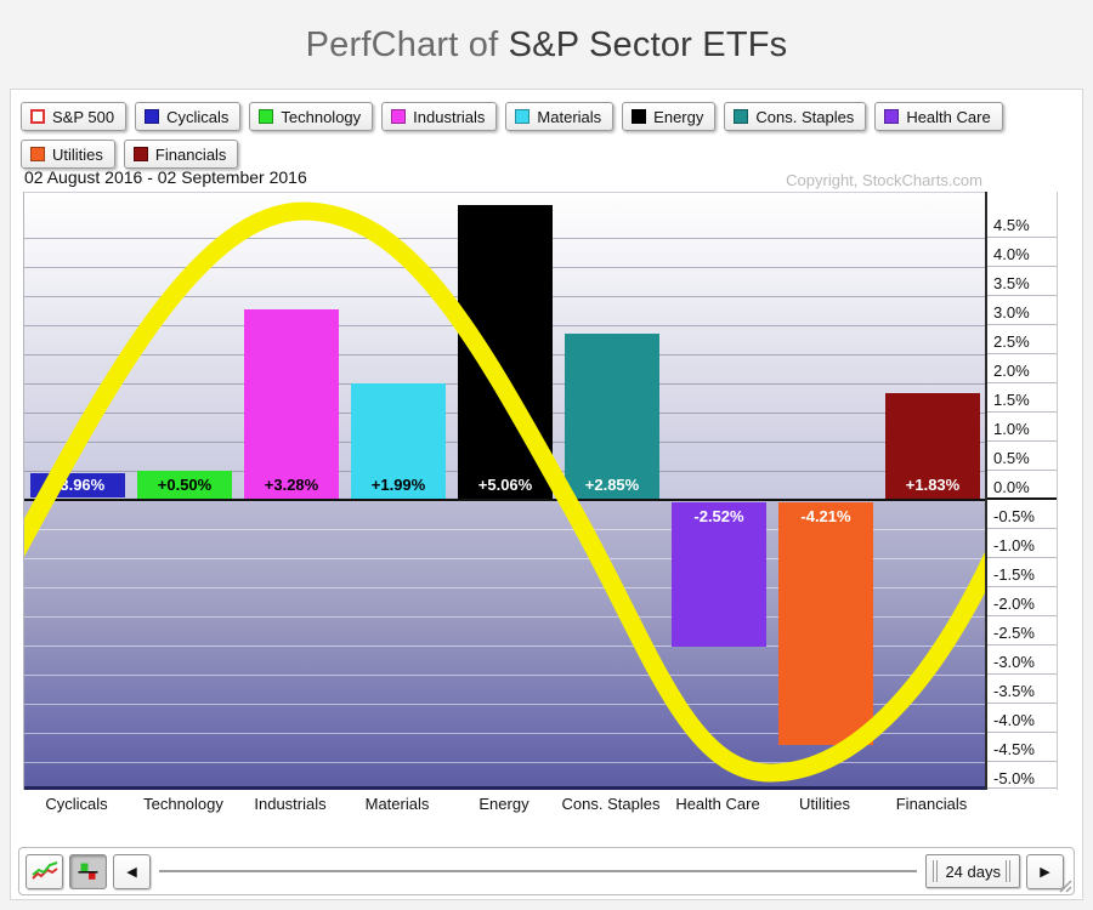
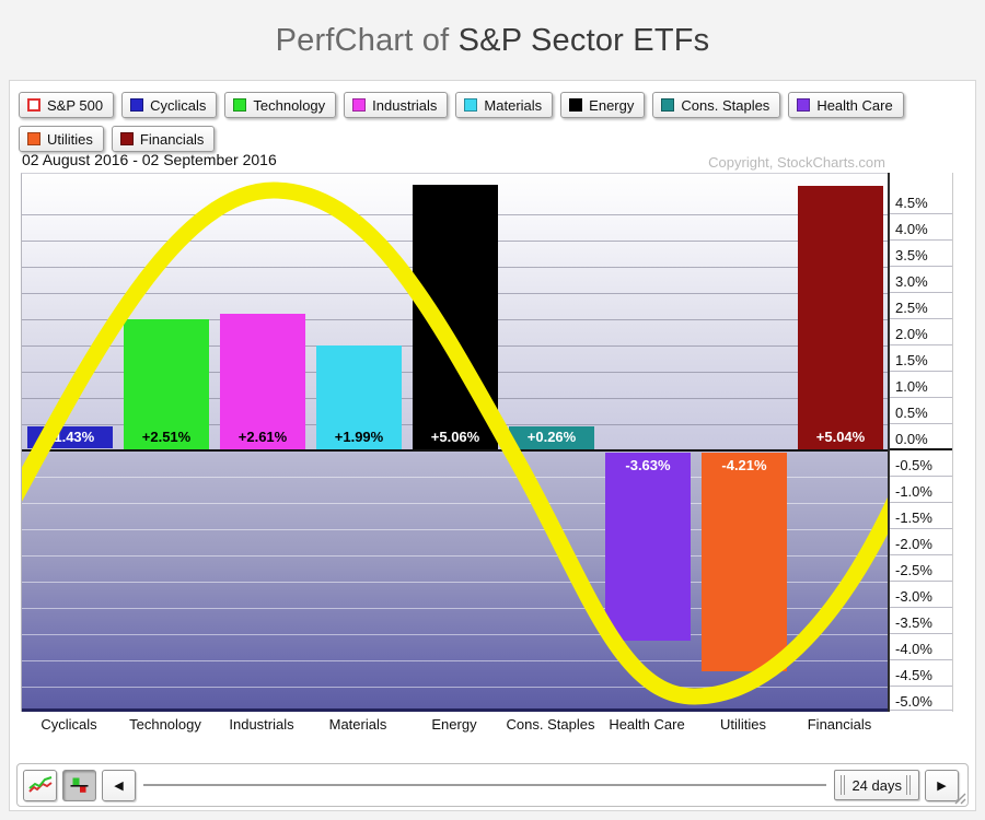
Cyclicals: +3.96% -> +1.43%
Technology: +0.50% -> +2.51%
Industrials: +3.28% -> +2.61%
Cons. Staples: +2.85% -> +0.26%
Health Care: -2.52% -> -3.63%
Financials: +1.83% -> +5.04%
